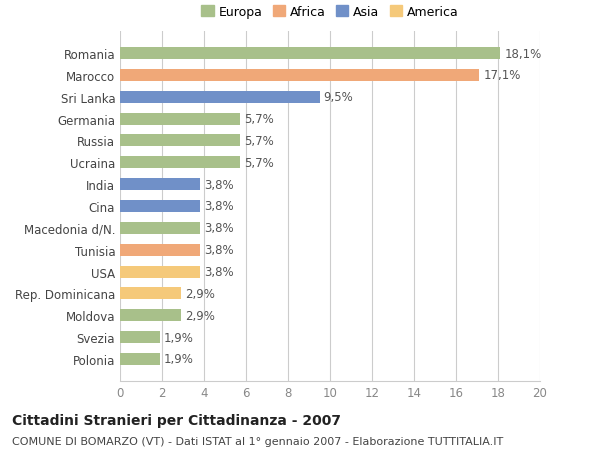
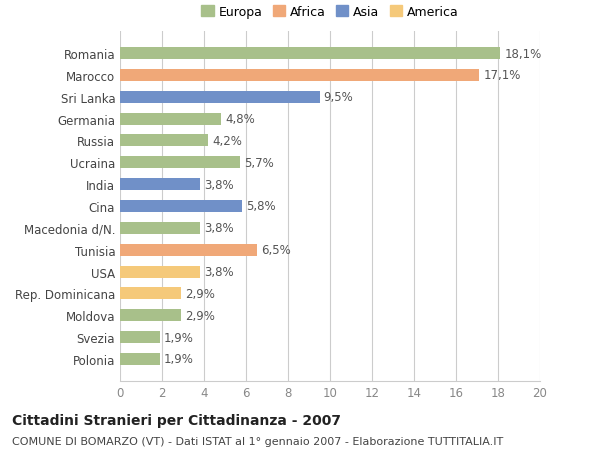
Germania: 5,7% -> 4,8%
Russia: 5,7% -> 4,2%
Cina: 3,8% -> 5,8%
Tunisia: 3,8% -> 6,5%
